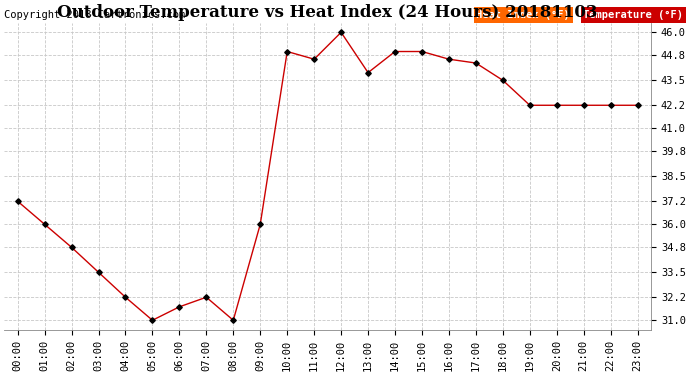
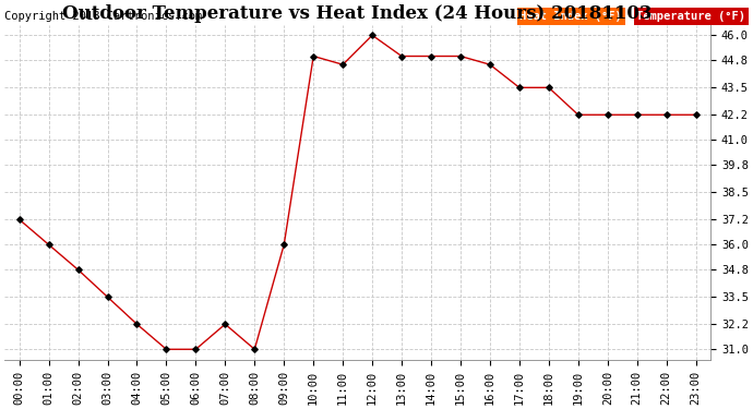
06:00: 31.7 -> 31.0
13:00: 43.9 -> 45.0
17:00: 44.4 -> 43.5
